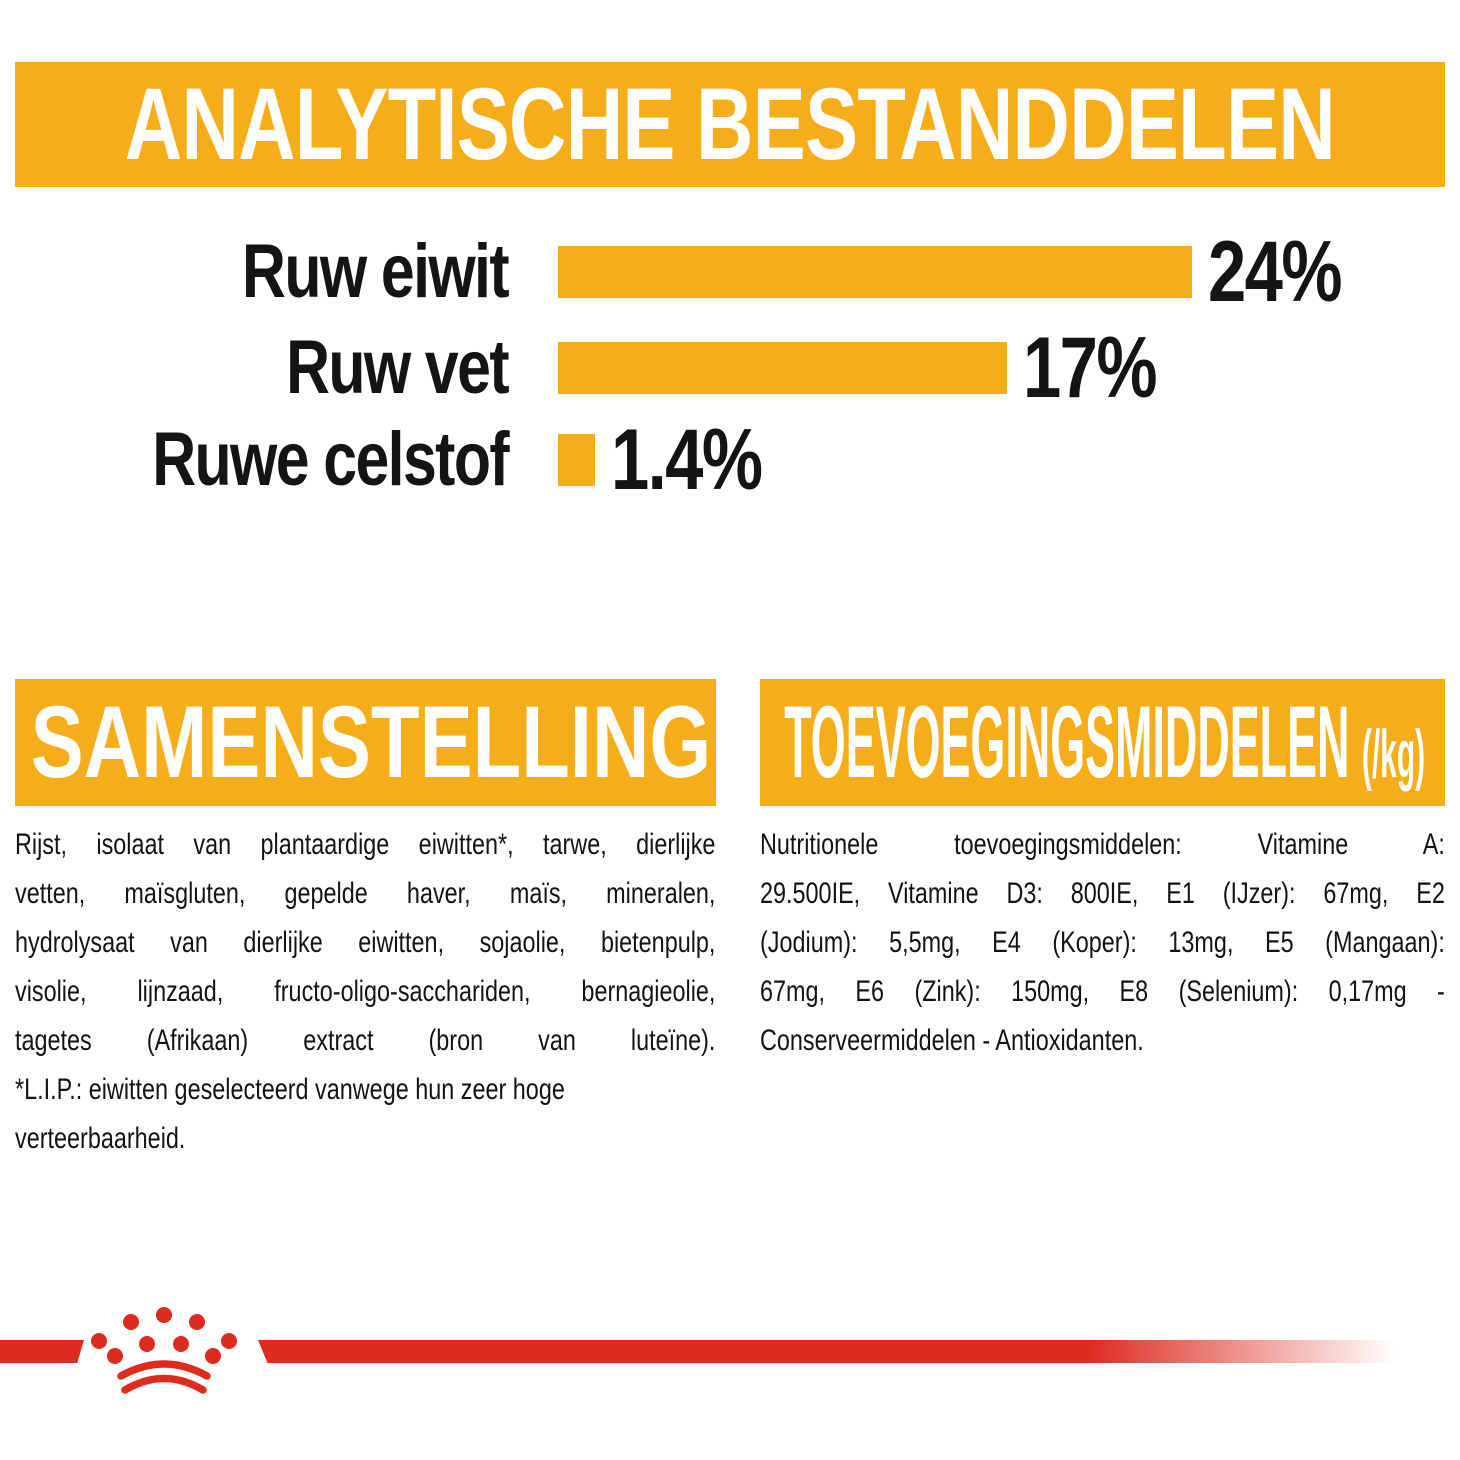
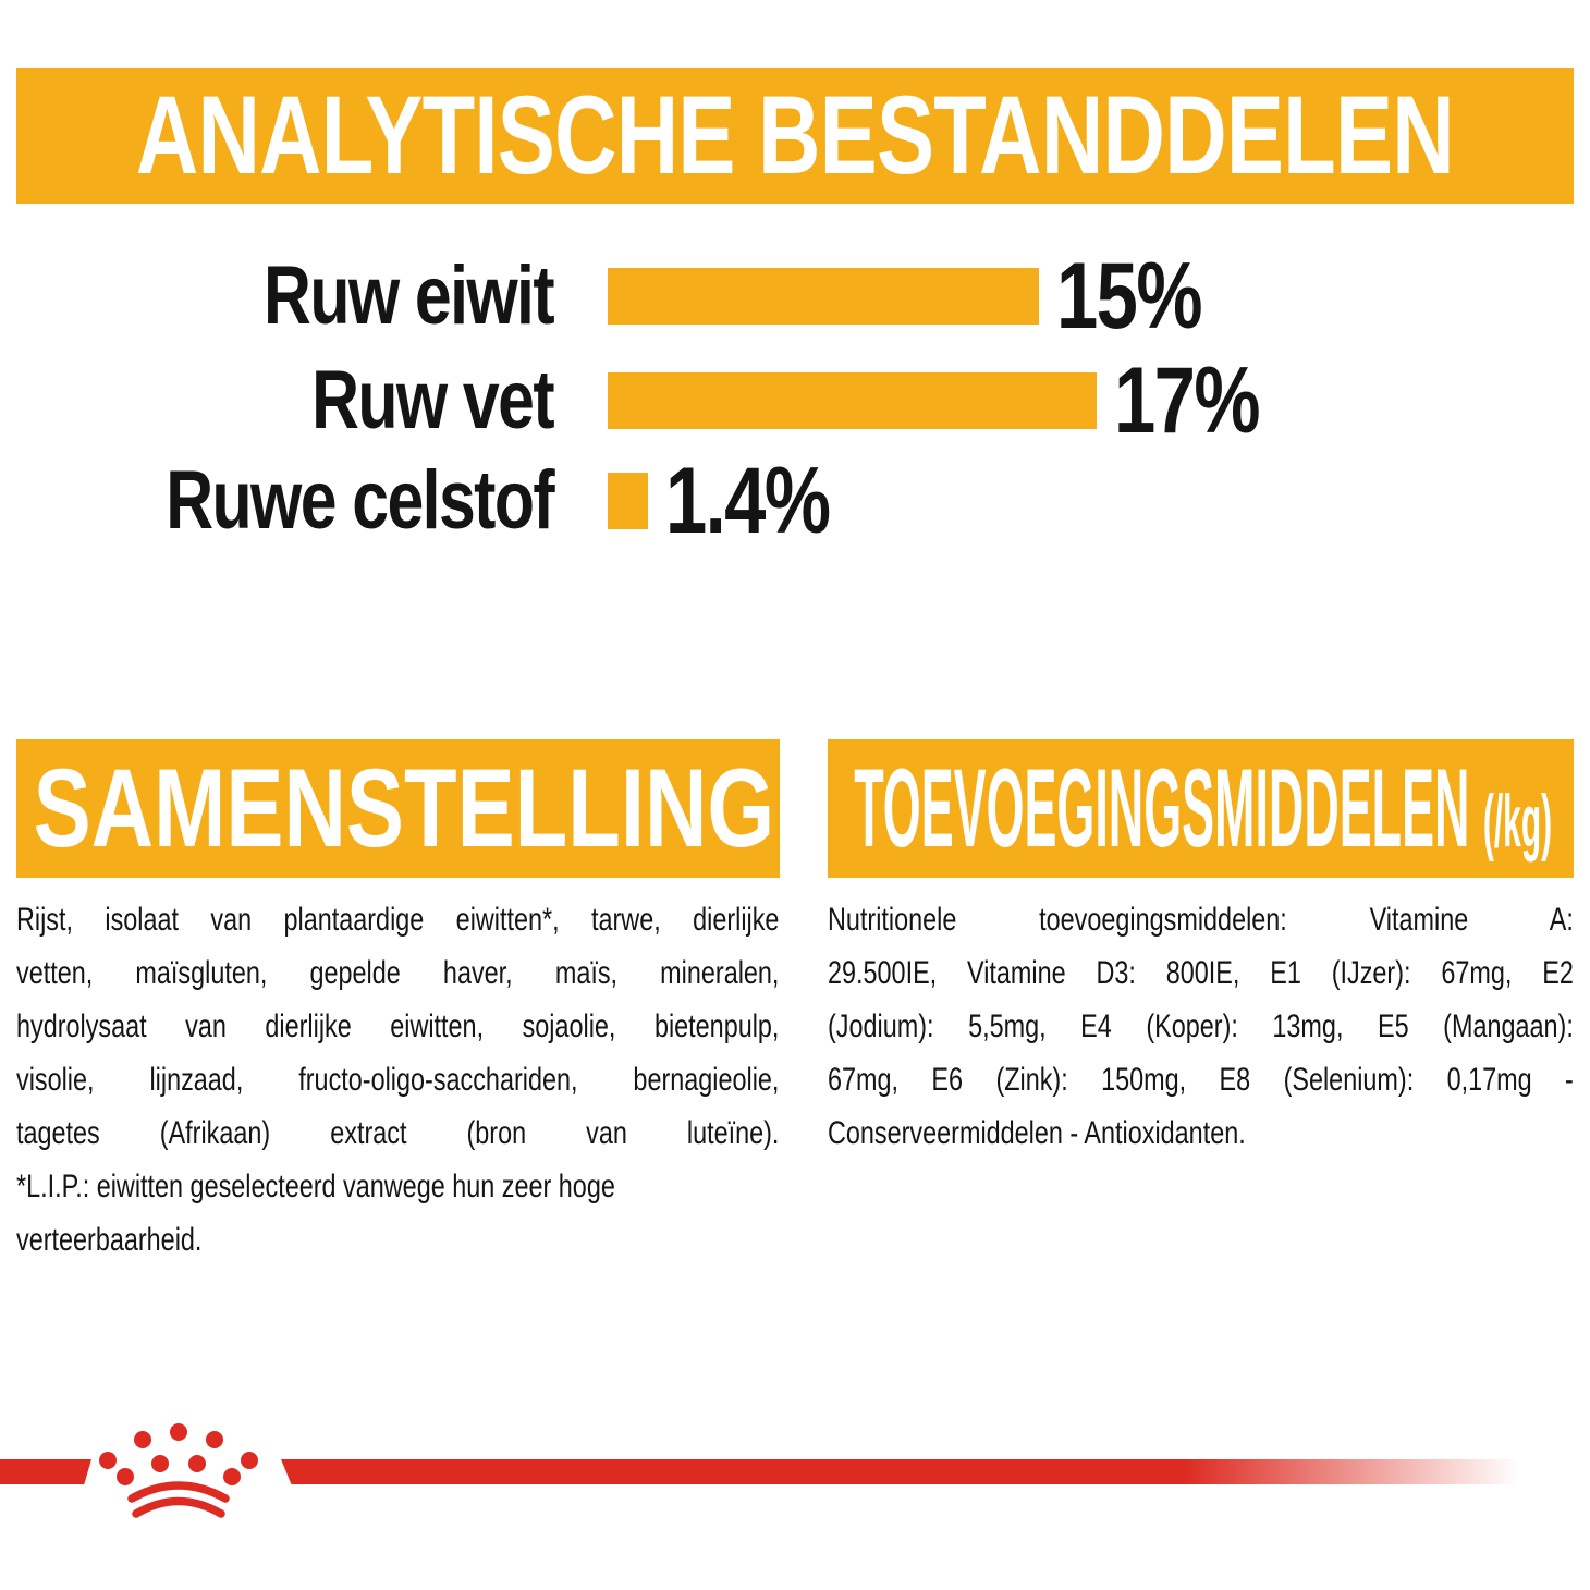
Ruw eiwit: 24% -> 15%
